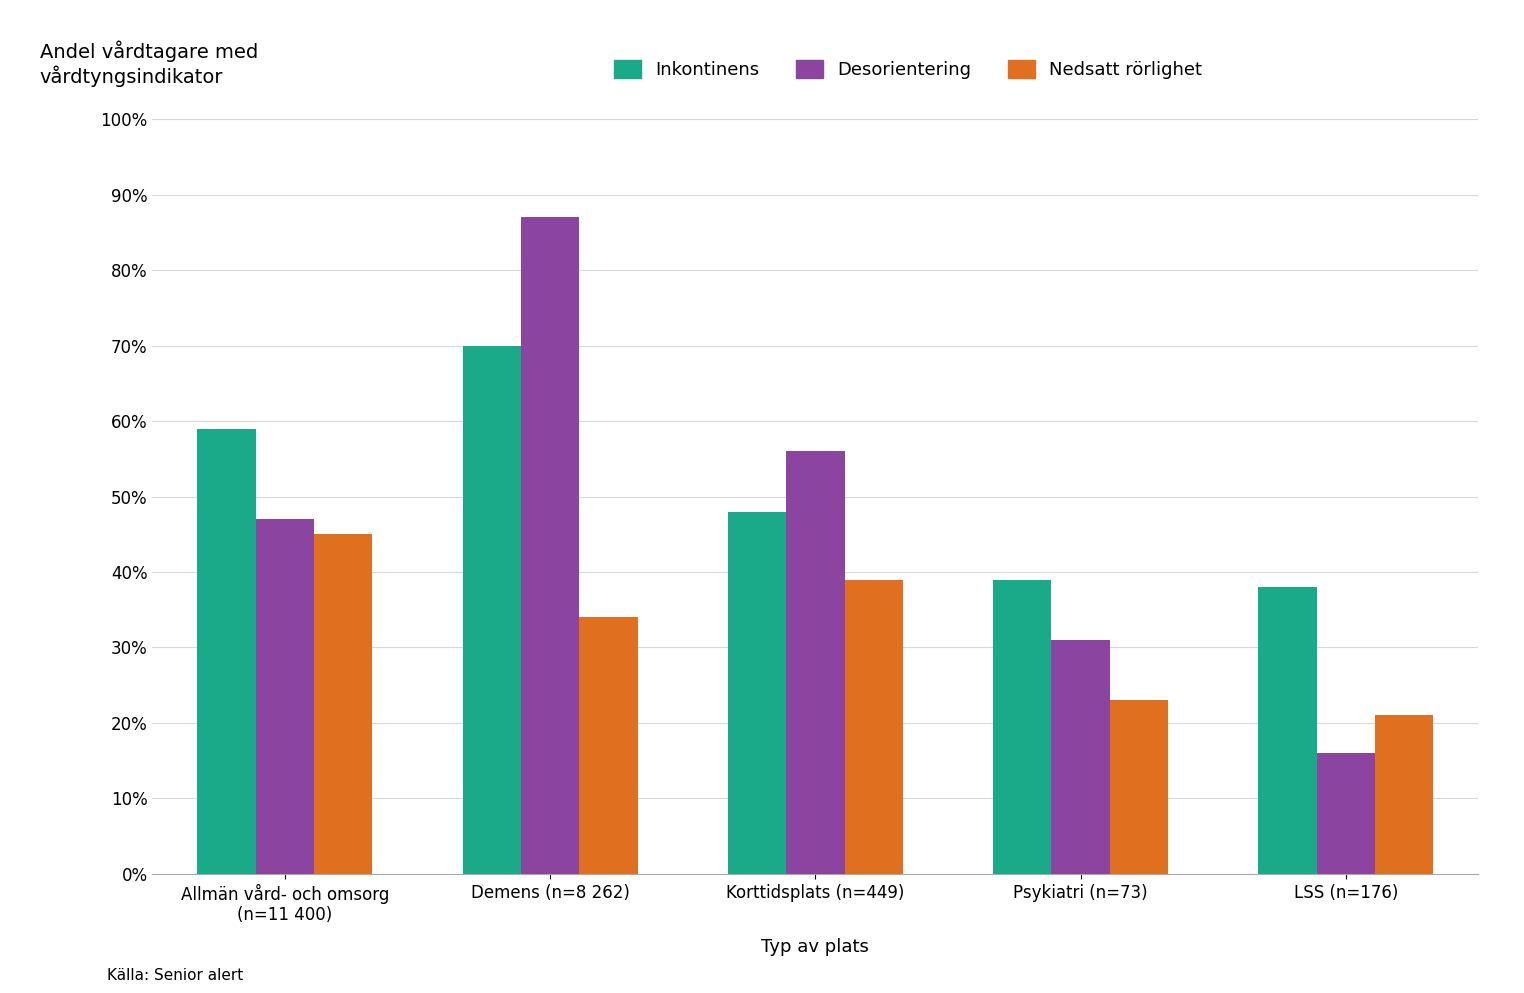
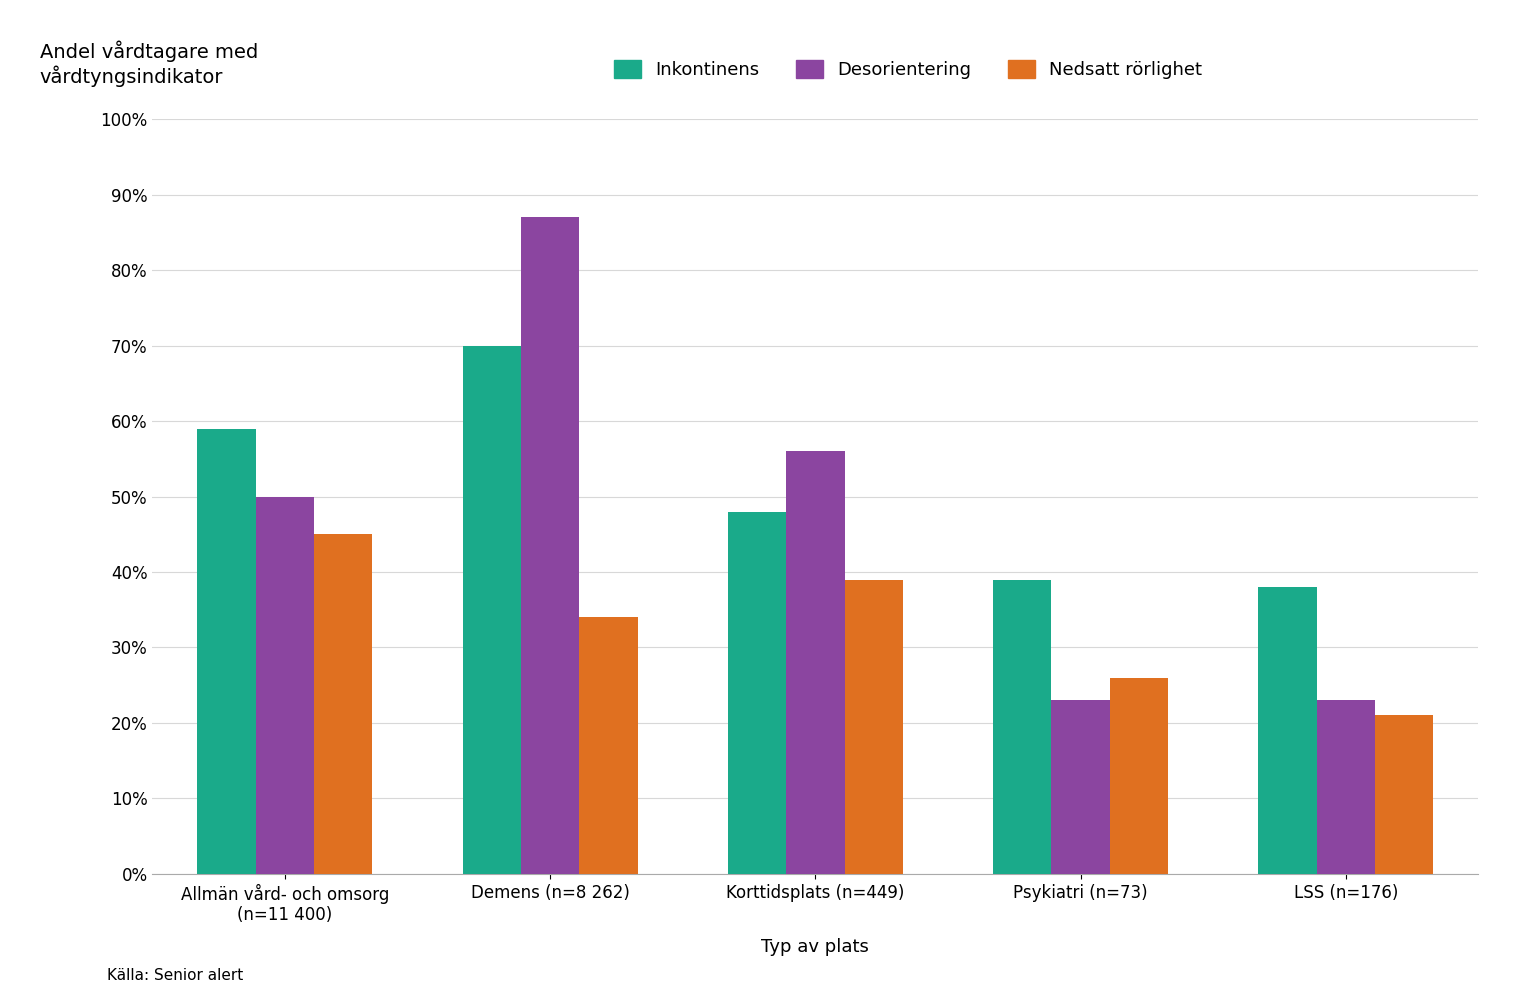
Desorientering/Allmän vård- och omsorg (n=11 400): 47% -> 50%
Desorientering/Psykiatri (n=73): 31% -> 23%
Nedsatt rörlighet/Psykiatri (n=73): 23% -> 26%
Desorientering/LSS (n=176): 16% -> 23%
